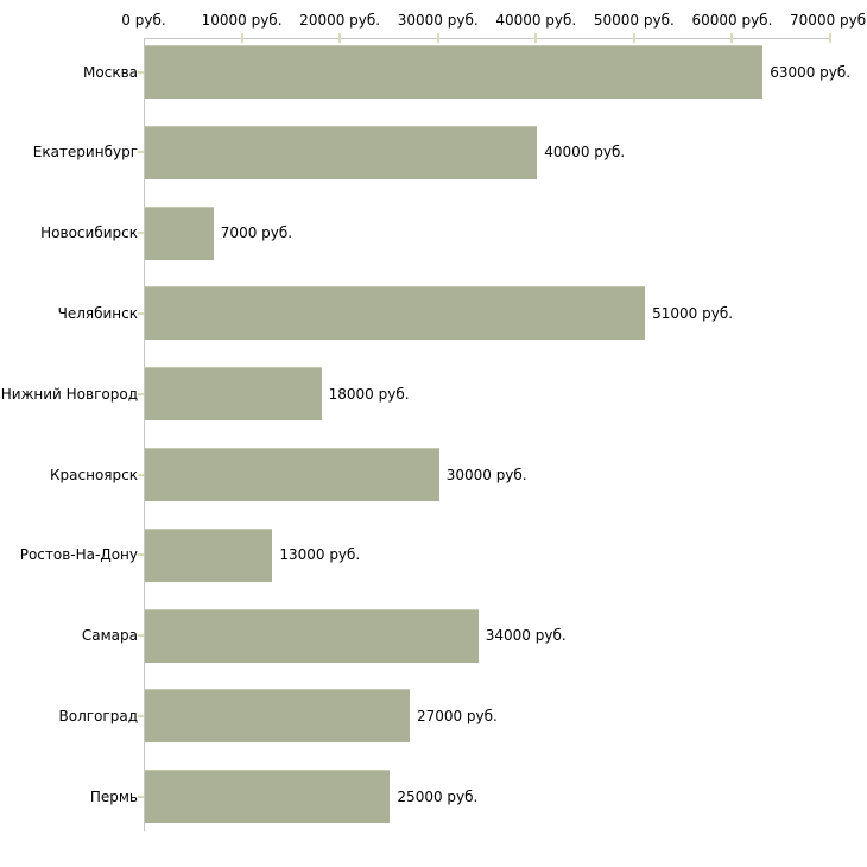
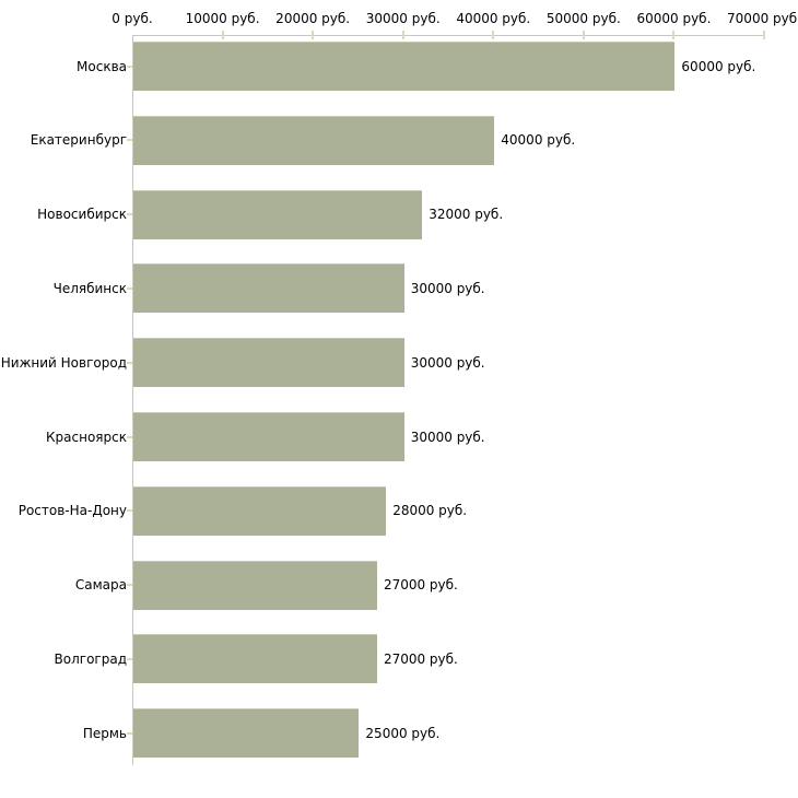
Москва: 63000 -> 60000
Новосибирск: 7000 -> 32000
Челябинск: 51000 -> 30000
Нижний Новгород: 18000 -> 30000
Ростов-На-Дону: 13000 -> 28000
Самара: 34000 -> 27000
